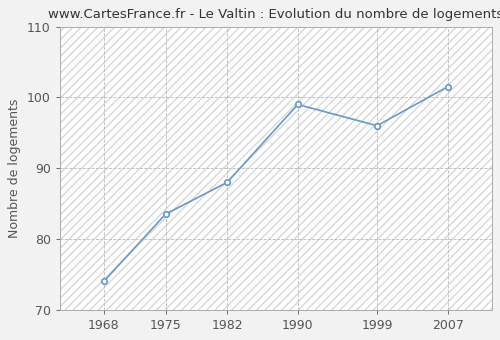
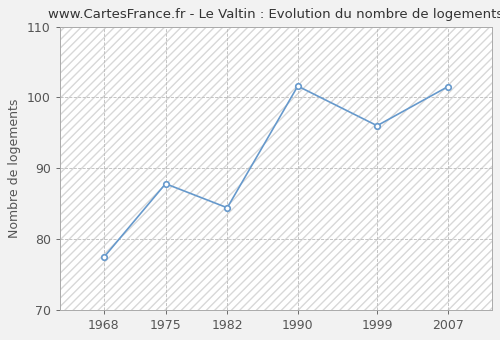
1968: 74.0 -> 77.4
1975: 83.5 -> 87.8
1982: 88.0 -> 84.4
1990: 99.0 -> 101.6
